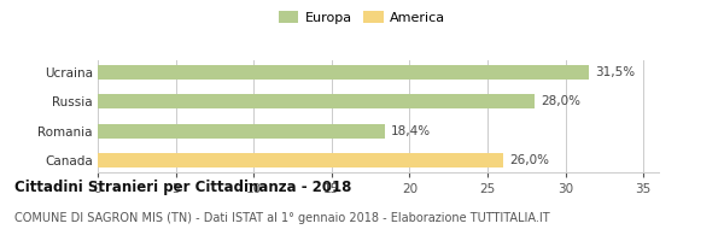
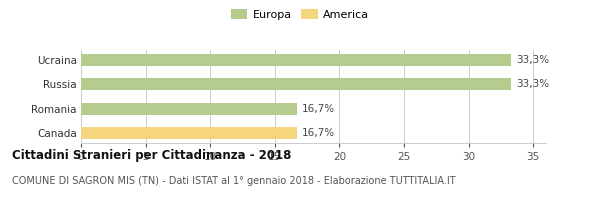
Ucraina: 31,5% -> 33,3%
Russia: 28,0% -> 33,3%
Romania: 18,4% -> 16,7%
Canada: 26,0% -> 16,7%
